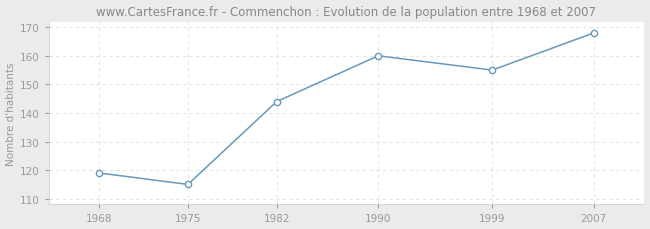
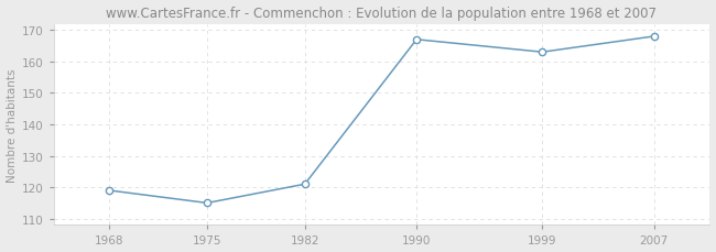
1982: 144 -> 121
1990: 160 -> 167
1999: 155 -> 163
